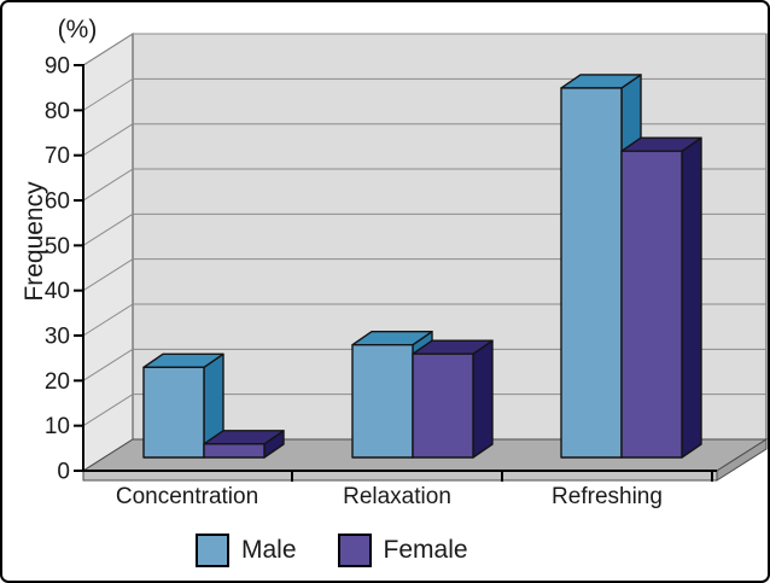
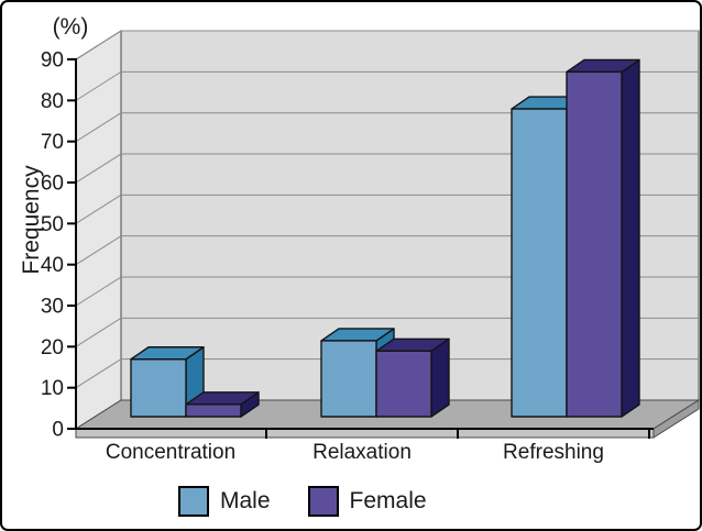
Male/Concentration: 20 -> 14
Male/Relaxation: 25 -> 18
Female/Relaxation: 23 -> 16
Male/Refreshing: 82 -> 75
Female/Refreshing: 68 -> 84
